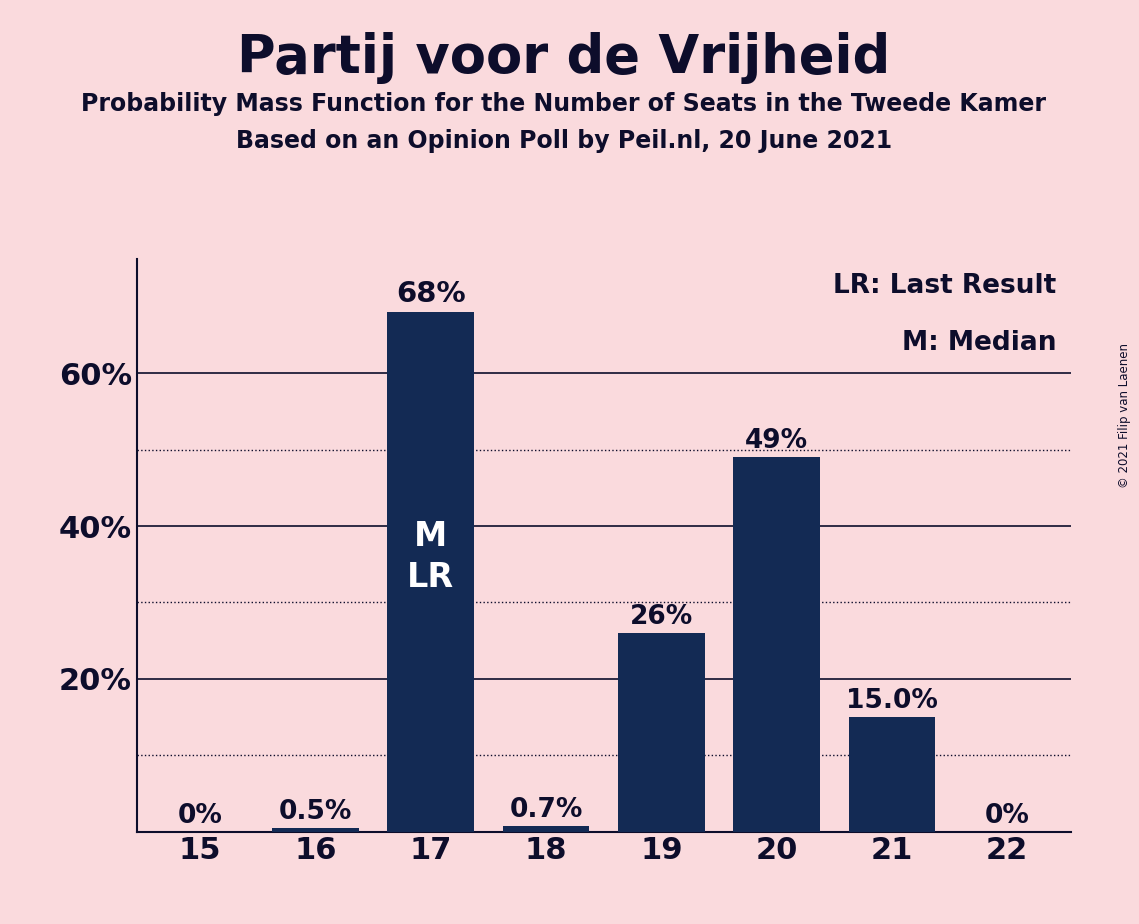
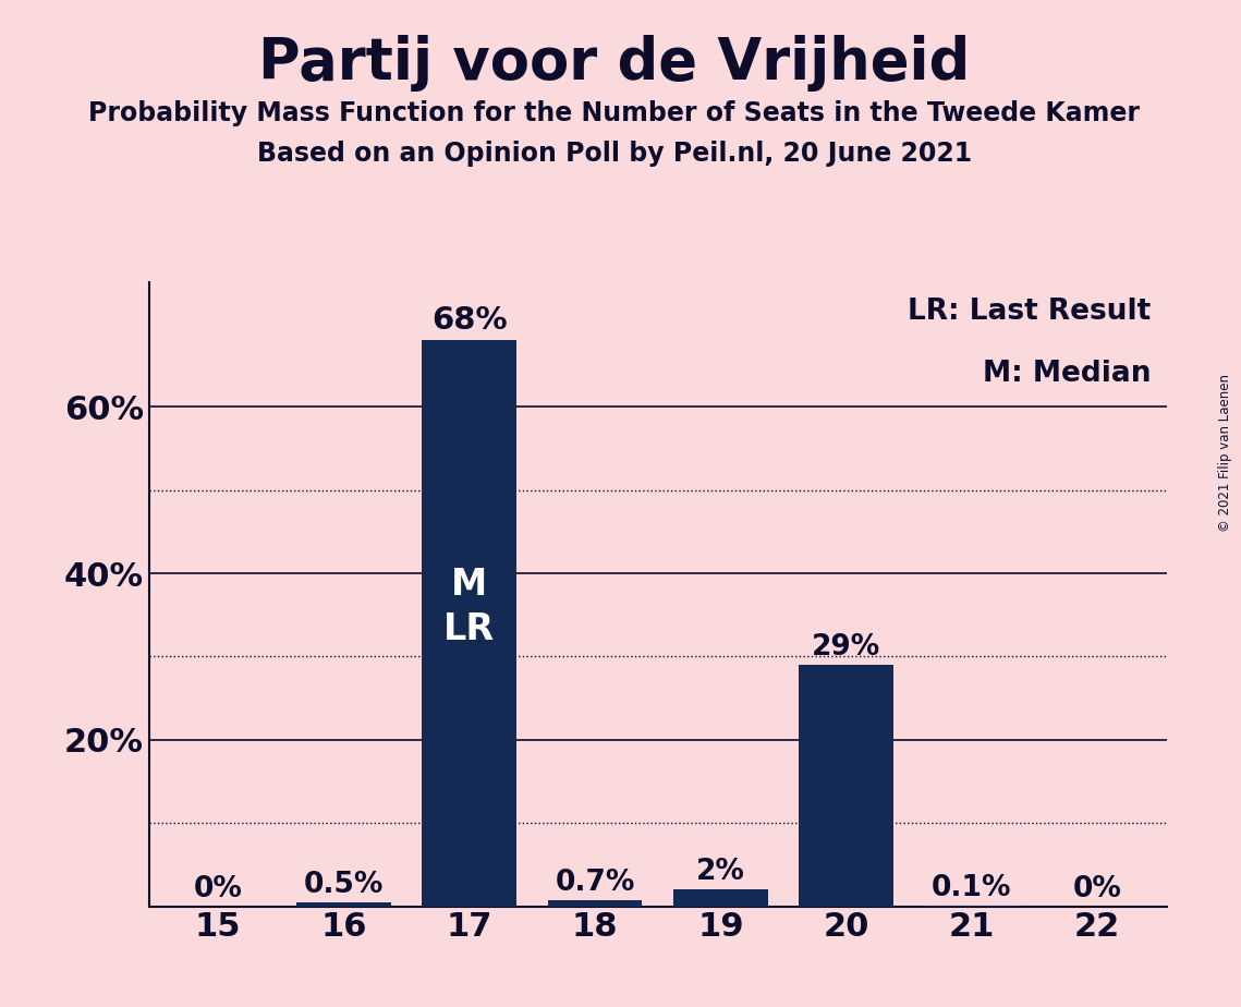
19: 26% -> 2%
20: 49% -> 29%
21: 15.0% -> 0.1%
